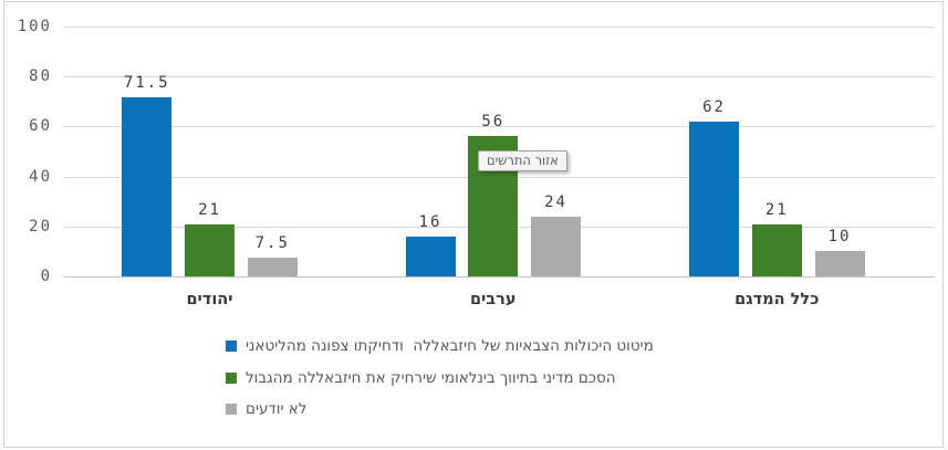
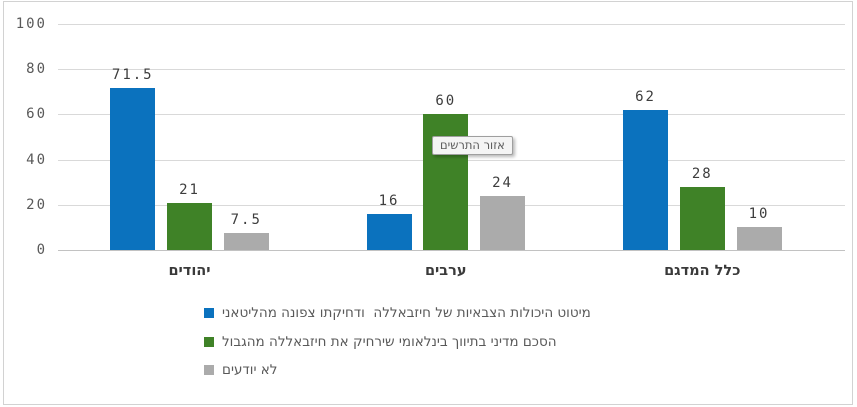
הסכם מדיני בתיווך בינלאומי שירחיק את חיזבאללה מהגבול/ערבים: 56 -> 60
הסכם מדיני בתיווך בינלאומי שירחיק את חיזבאללה מהגבול/כלל המדגם: 21 -> 28
